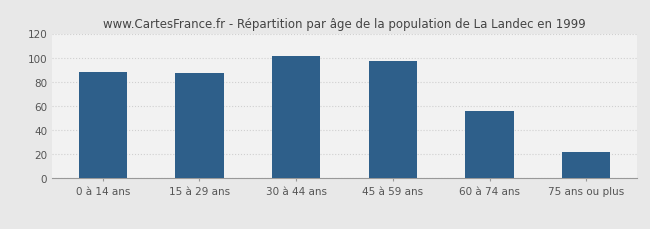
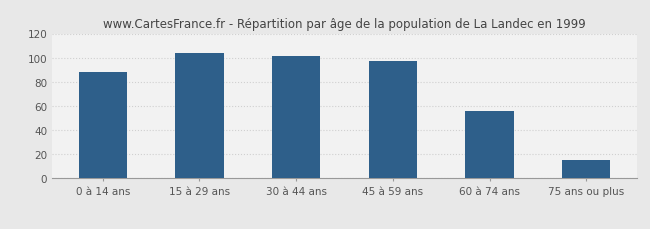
15 à 29 ans: 87 -> 104
75 ans ou plus: 22 -> 15
